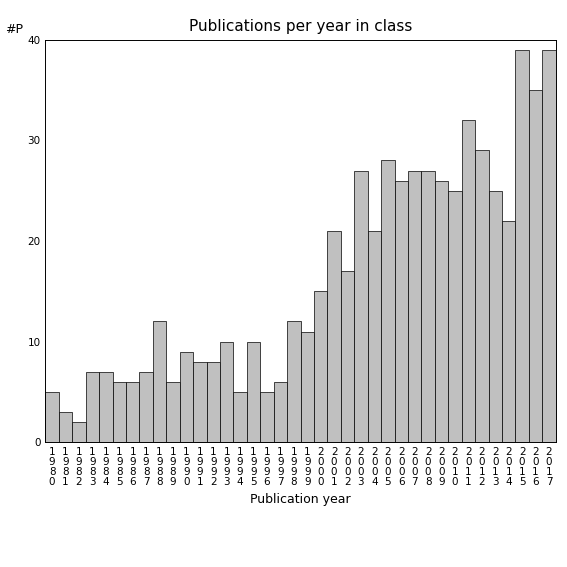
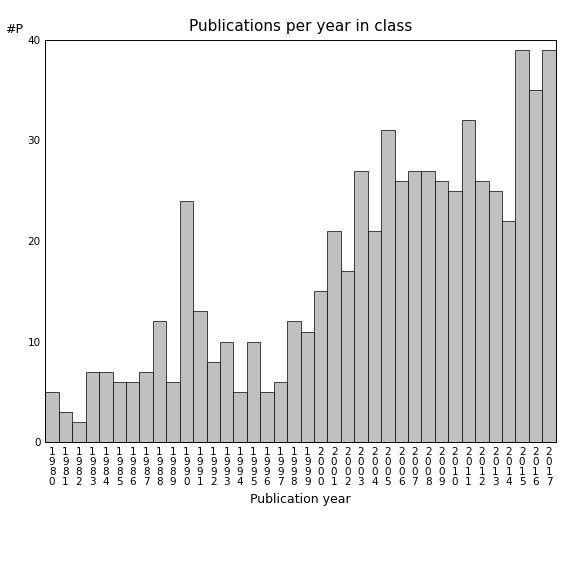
1 9 9 0: 9 -> 24
1 9 9 1: 8 -> 13
2 0 0 5: 28 -> 31
2 0 1 2: 29 -> 26
